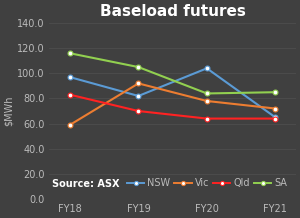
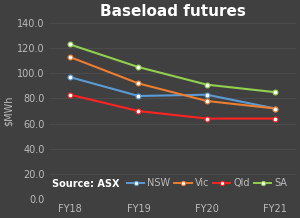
Vic/FY18: 59 -> 113
SA/FY18: 116 -> 123
NSW/FY20: 104 -> 83
SA/FY20: 84 -> 91
NSW/FY21: 65 -> 72
